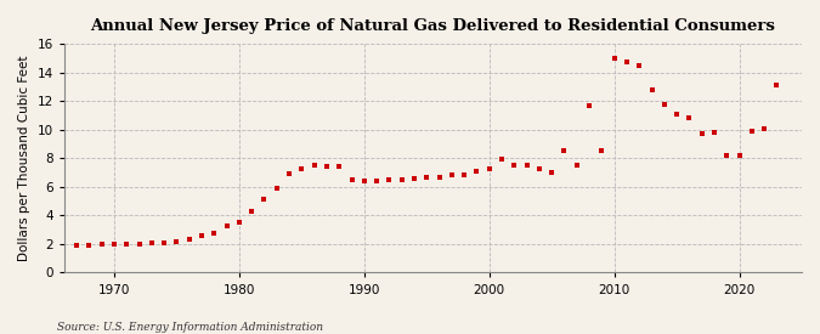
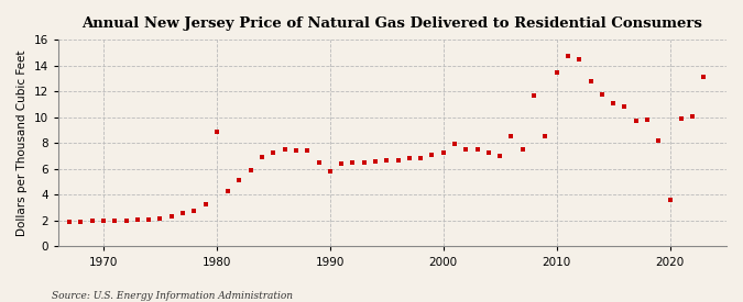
1980: 3.5 -> 8.9
1990: 6.4 -> 5.8
2010: 15.0 -> 13.5
2020: 8.2 -> 3.6
